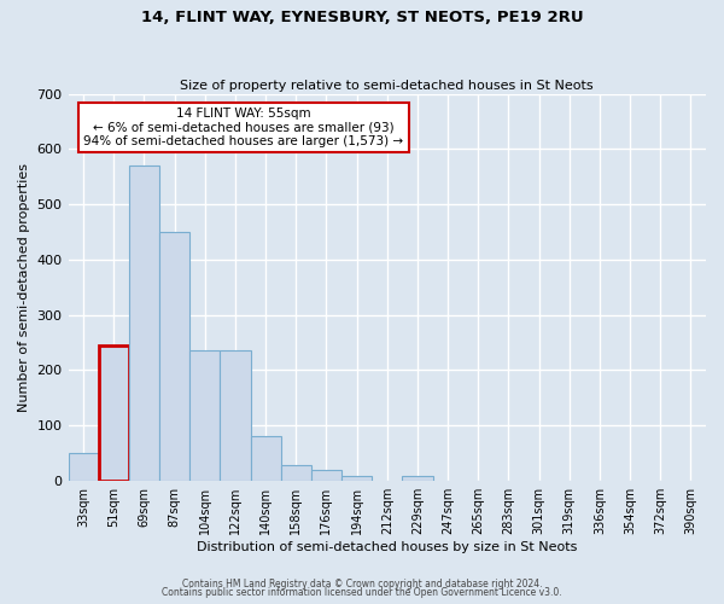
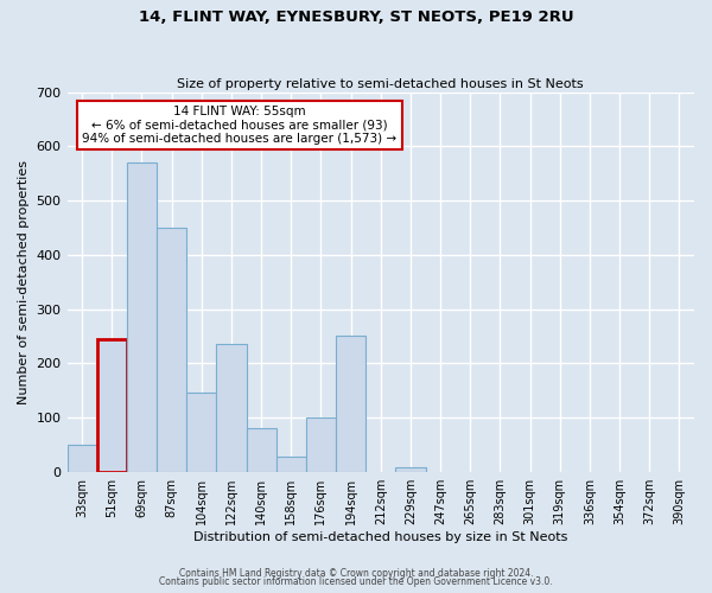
104sqm: 235 -> 145
176sqm: 18 -> 100
194sqm: 8 -> 250
